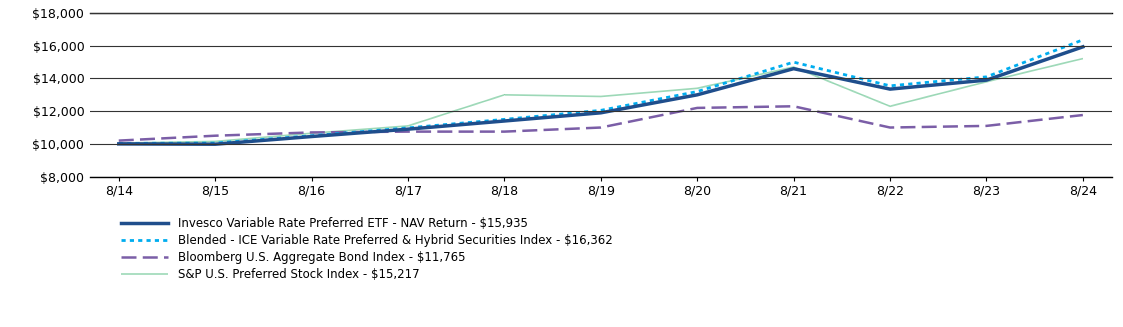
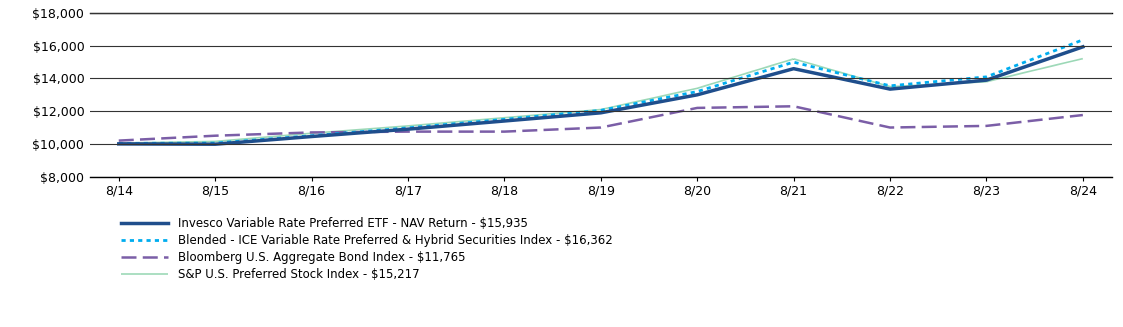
S&P U.S. Preferred Stock Index - $15,217/8/18: $13,000 -> $11,600
S&P U.S. Preferred Stock Index - $15,217/8/19: $12,900 -> $12,100
S&P U.S. Preferred Stock Index - $15,217/8/21: $14,700 -> $15,200
S&P U.S. Preferred Stock Index - $15,217/8/22: $12,300 -> $13,500
